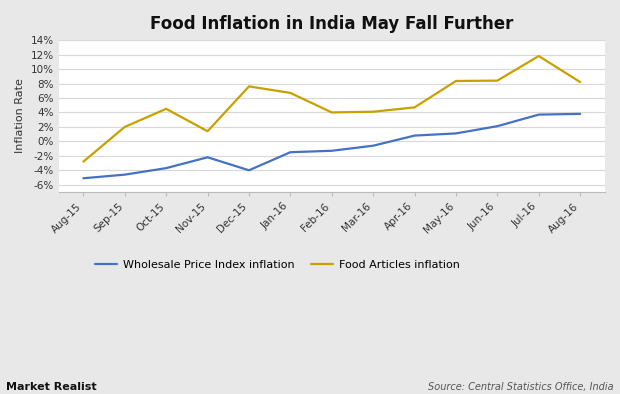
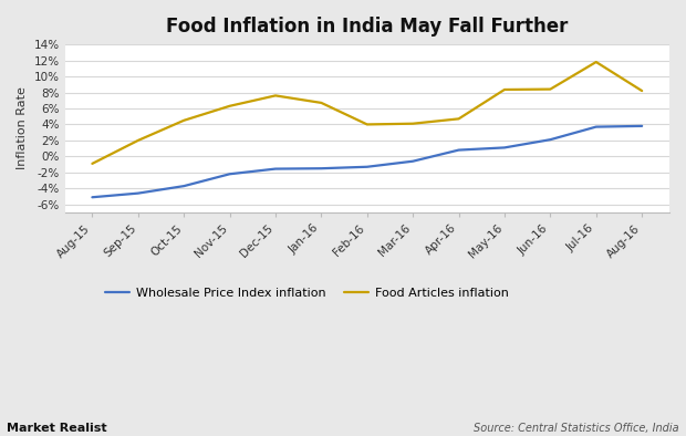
Food Articles inflation/Aug-15: -2.8% -> -0.9%
Food Articles inflation/Nov-15: 1.4% -> 6.3%
Wholesale Price Index inflation/Dec-15: -4.0% -> -1.6%
